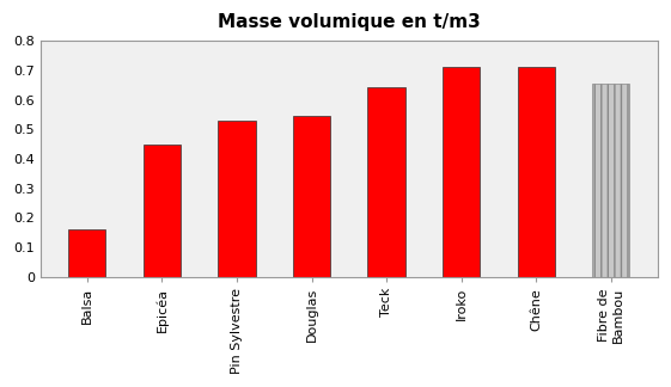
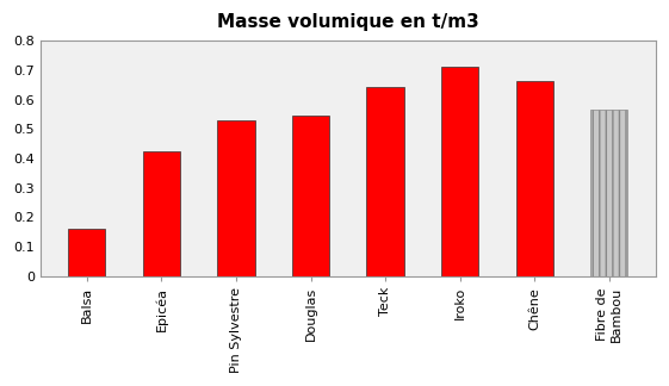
Epicéa: 0.450 -> 0.425
Chêne: 0.710 -> 0.665
Fibre de Bambou: 0.655 -> 0.565
